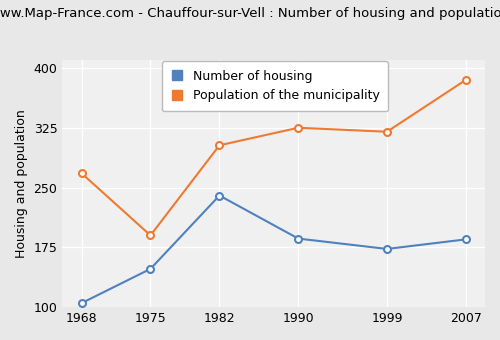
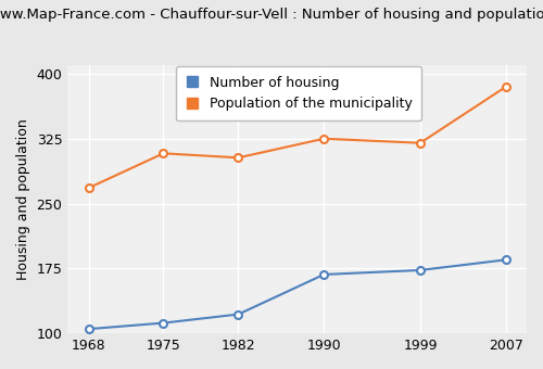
Number of housing/1975: 148 -> 112
Population of the municipality/1975: 190 -> 308
Number of housing/1982: 240 -> 122
Number of housing/1990: 186 -> 168
